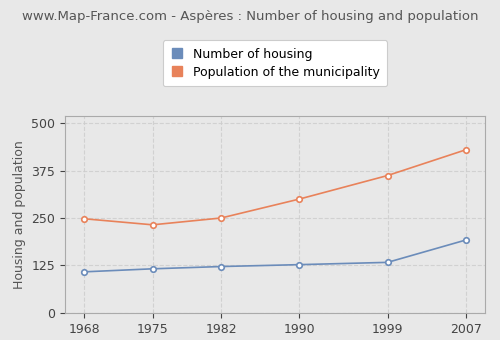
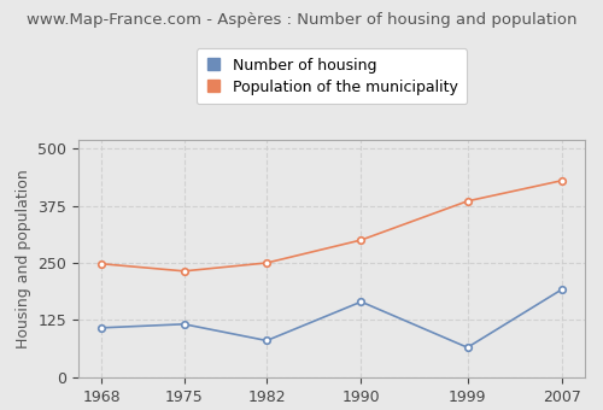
Number of housing/1982: 122 -> 80
Number of housing/1990: 127 -> 165
Number of housing/1999: 133 -> 65
Population of the municipality/1999: 362 -> 385
